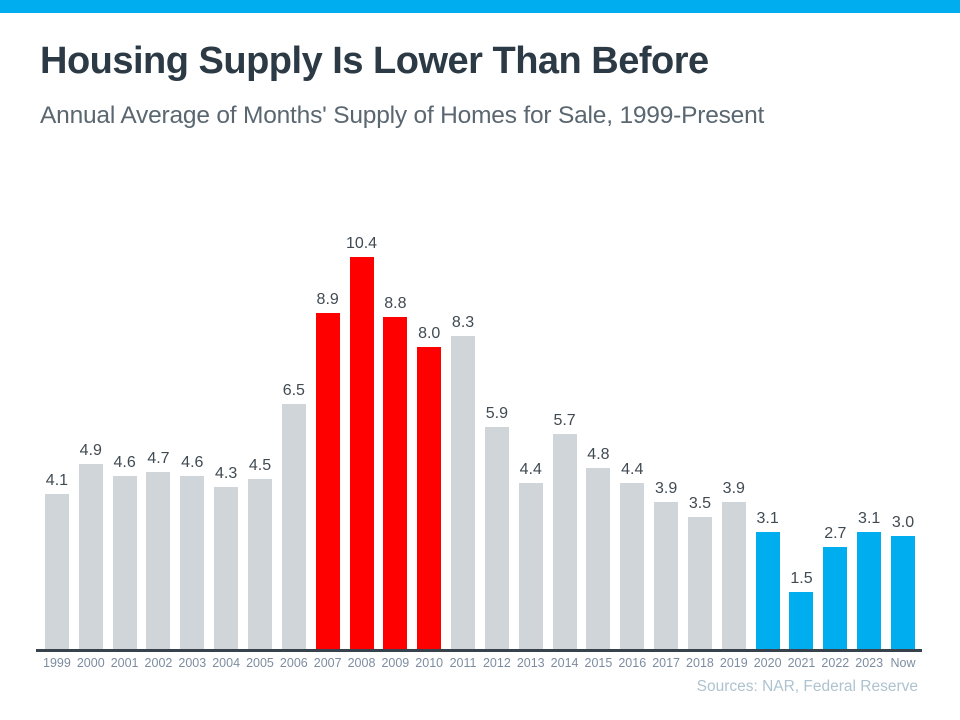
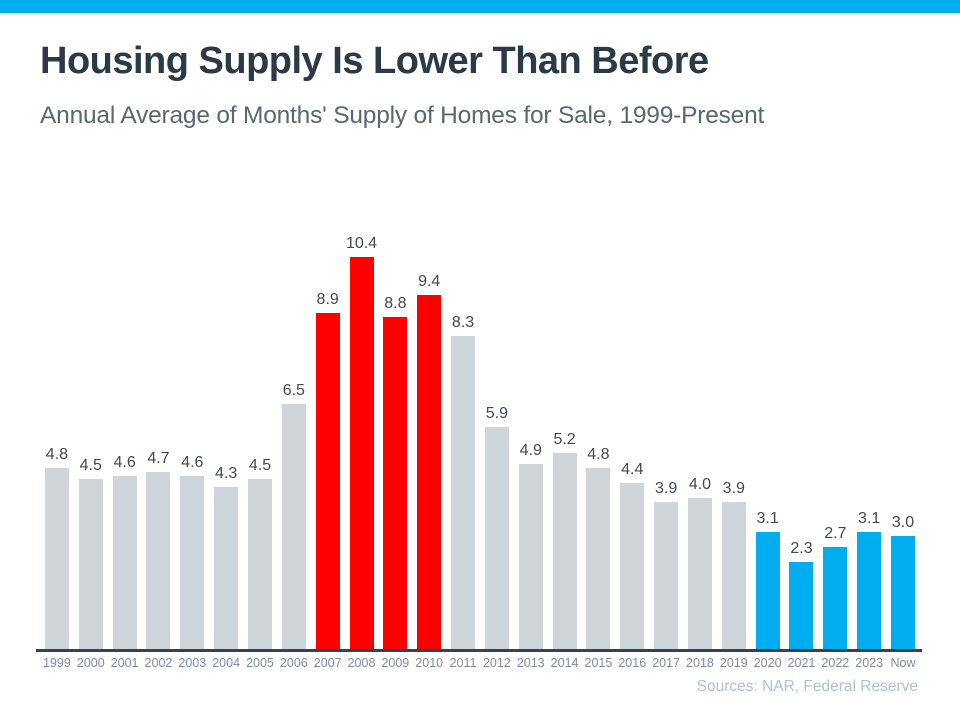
1999: 4.1 -> 4.8
2000: 4.9 -> 4.5
2010: 8.0 -> 9.4
2013: 4.4 -> 4.9
2014: 5.7 -> 5.2
2018: 3.5 -> 4.0
2021: 1.5 -> 2.3
